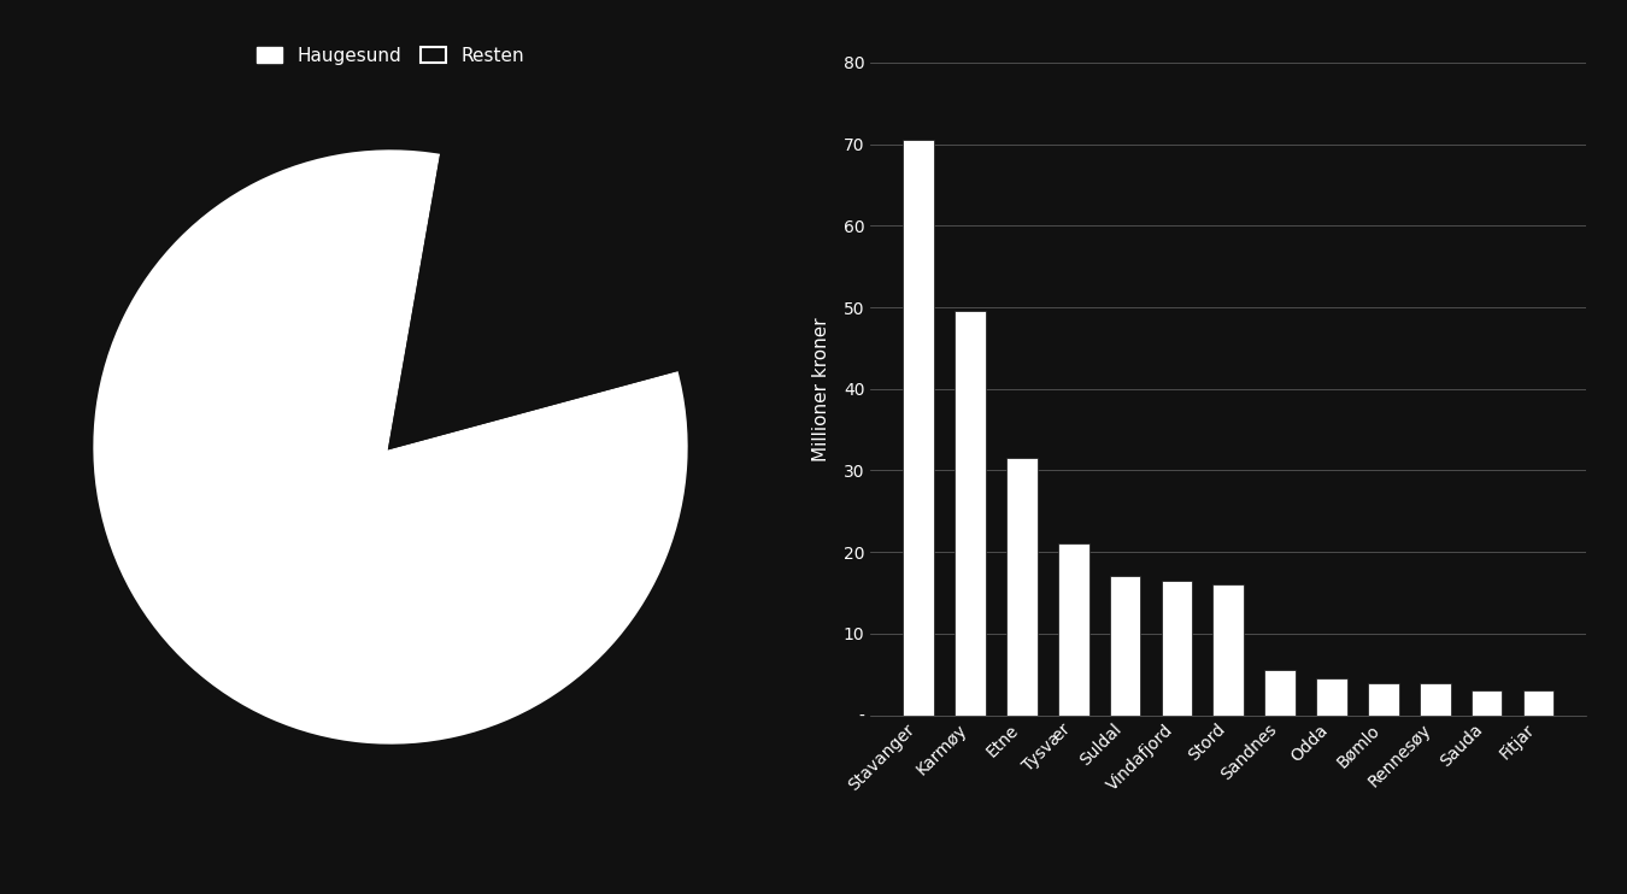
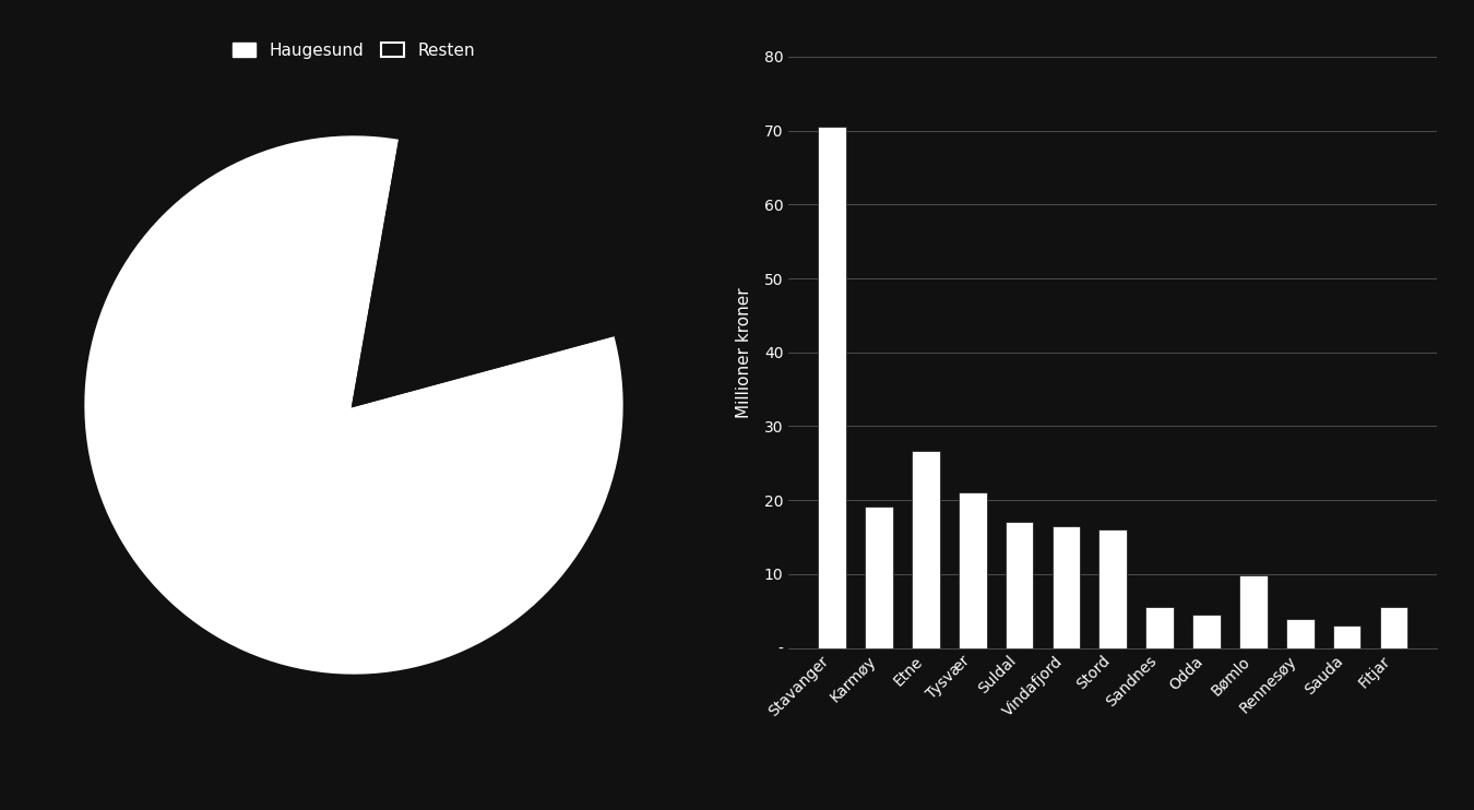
Karmøy: 49.5 -> 19.2
Etne: 31.5 -> 26.6
Bømlo: 4.0 -> 9.8
Fitjar: 3.0 -> 5.6
